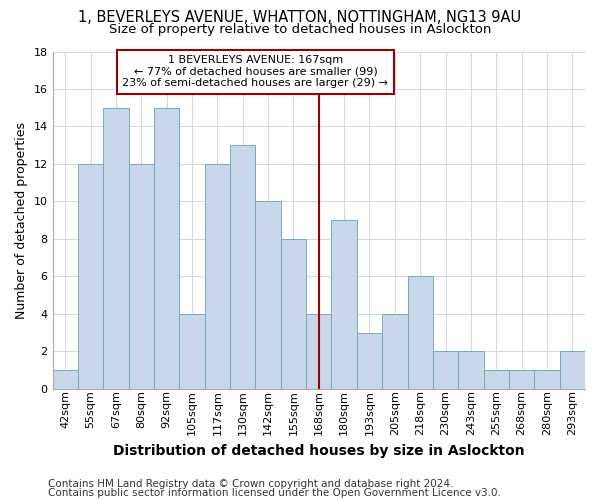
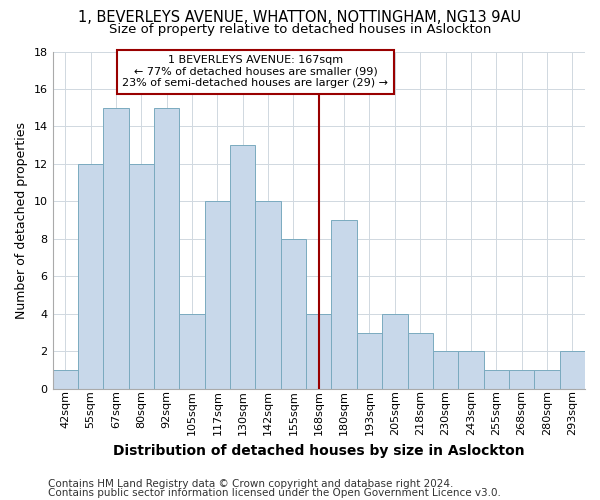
117sqm: 12 -> 10
218sqm: 6 -> 3
